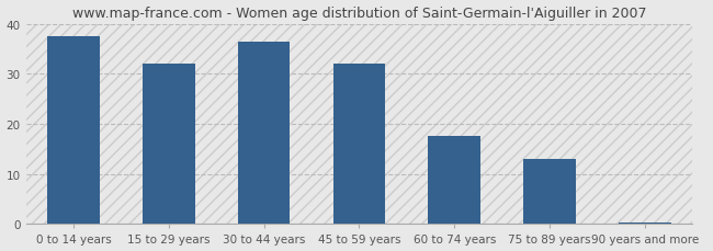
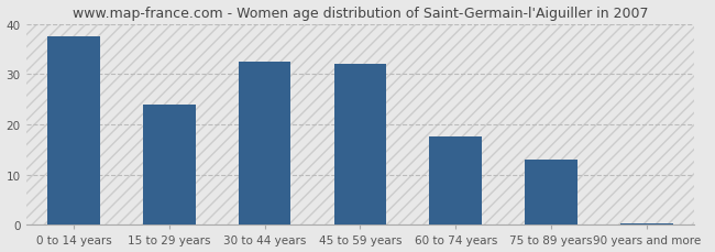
15 to 29 years: 32.0 -> 24.0
30 to 44 years: 36.5 -> 32.5
